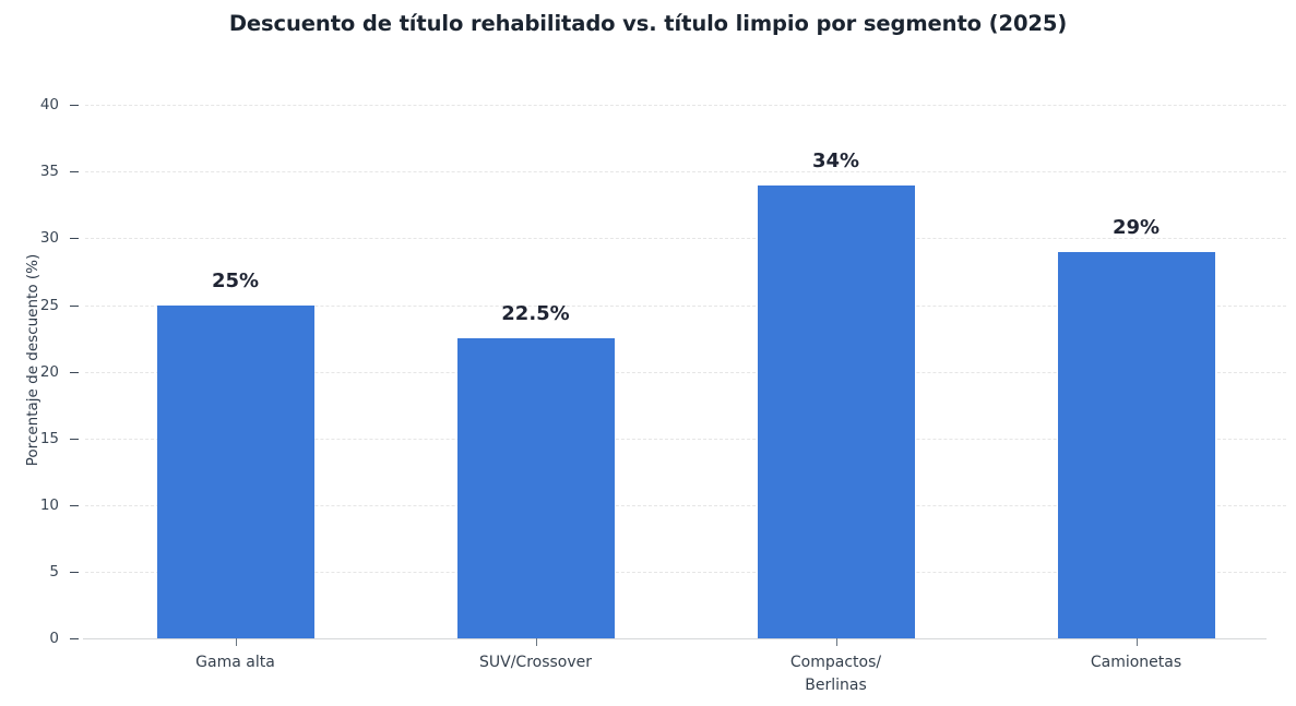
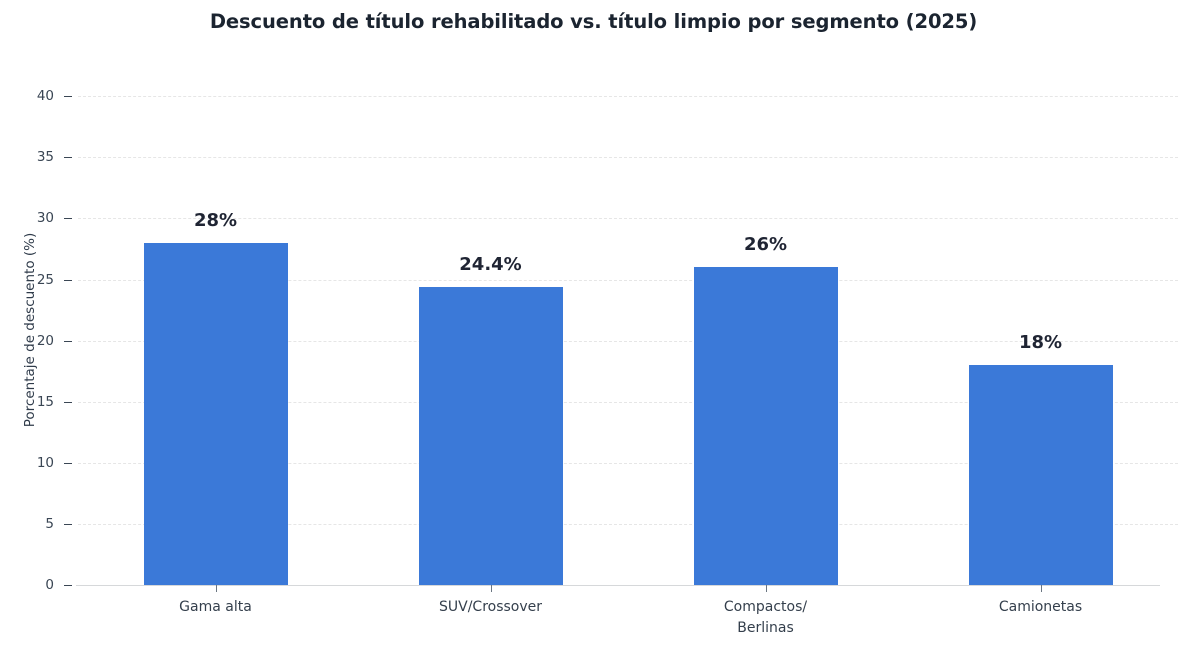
Gama alta: 25% -> 28%
SUV/Crossover: 22.5% -> 24.4%
Compactos/ Berlinas: 34% -> 26%
Camionetas: 29% -> 18%
